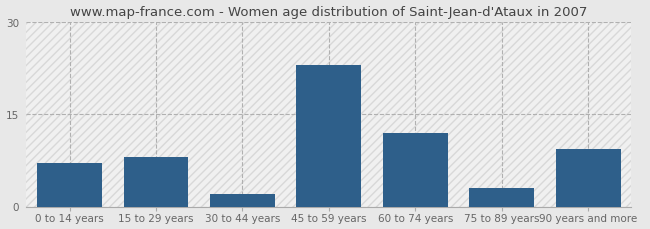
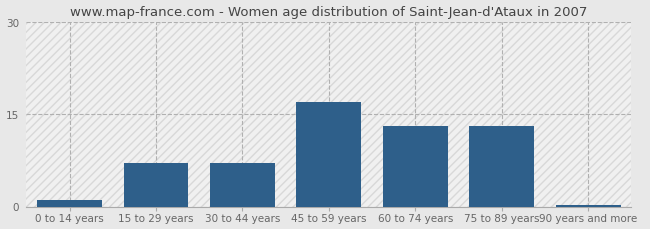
0 to 14 years: 7.0 -> 1.0
15 to 29 years: 8.0 -> 7.0
30 to 44 years: 2.0 -> 7.0
45 to 59 years: 23.0 -> 17.0
60 to 74 years: 12.0 -> 13.0
75 to 89 years: 3.0 -> 13.0
90 years and more: 9.4 -> 0.3
